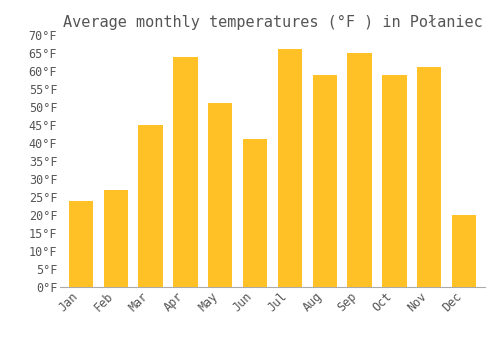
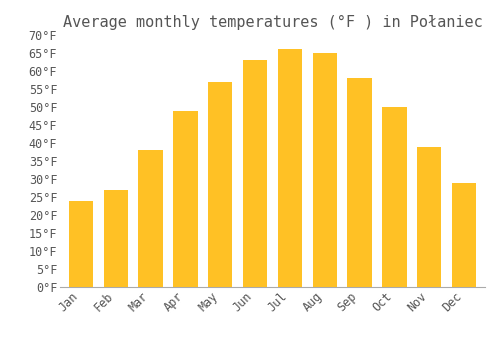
Mar: 45°F -> 38°F
Apr: 64°F -> 49°F
May: 51°F -> 57°F
Jun: 41°F -> 63°F
Aug: 59°F -> 65°F
Sep: 65°F -> 58°F
Oct: 59°F -> 50°F
Nov: 61°F -> 39°F
Dec: 20°F -> 29°F
